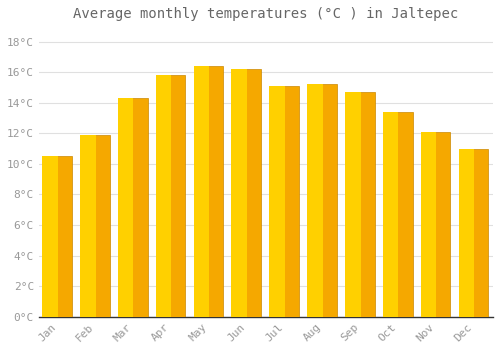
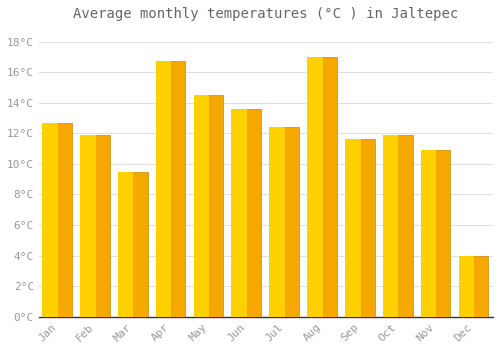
Jan: 10.5°C -> 12.7°C
Mar: 14.3°C -> 9.5°C
Apr: 15.8°C -> 16.7°C
May: 16.4°C -> 14.5°C
Jun: 16.2°C -> 13.6°C
Jul: 15.1°C -> 12.4°C
Aug: 15.2°C -> 17.0°C
Sep: 14.7°C -> 11.6°C
Oct: 13.4°C -> 11.9°C
Nov: 12.1°C -> 10.9°C
Dec: 11.0°C -> 4.0°C
